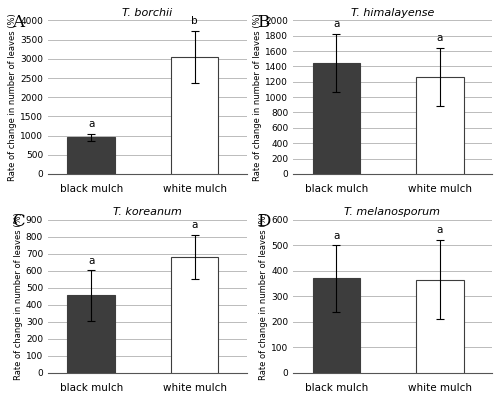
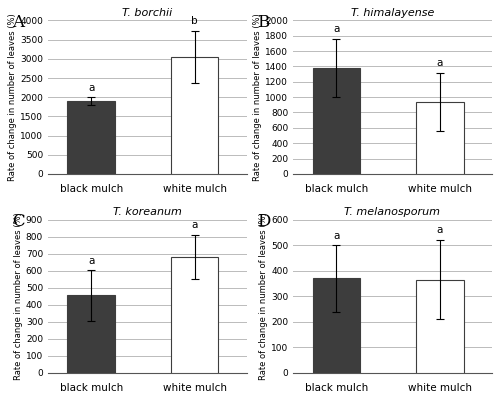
T. borchii/black mulch: 950 -> 1900
T. himalayense/black mulch: 1450 -> 1380
T. himalayense/white mulch: 1260 -> 940
